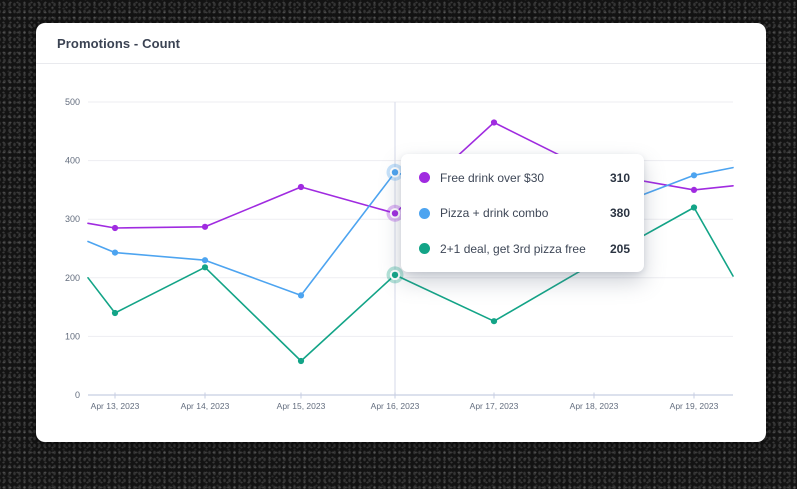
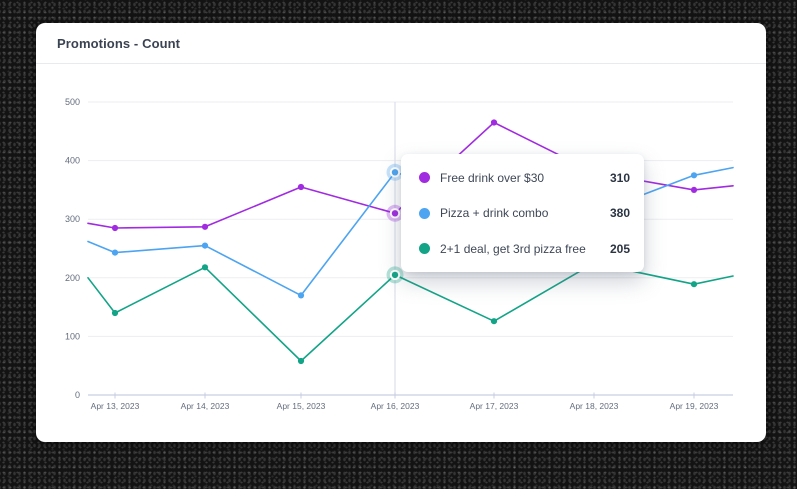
Pizza + drink combo/Apr 14, 2023: 230 -> 260
2+1 deal, get 3rd pizza free/Apr 19, 2023: 320 -> 190
